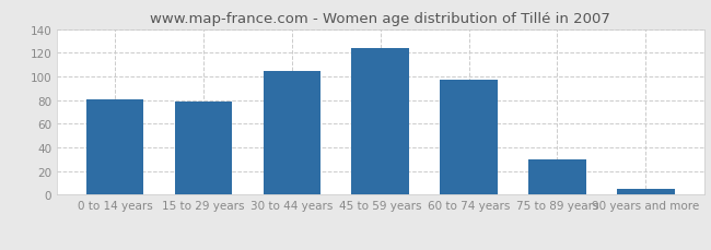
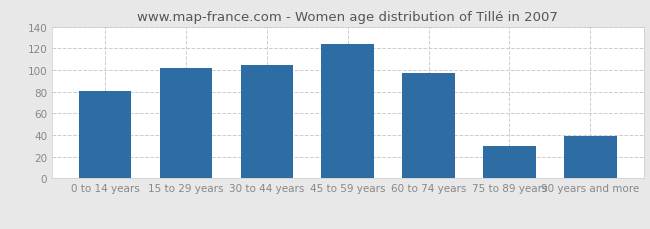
15 to 29 years: 79 -> 102
90 years and more: 5 -> 39
